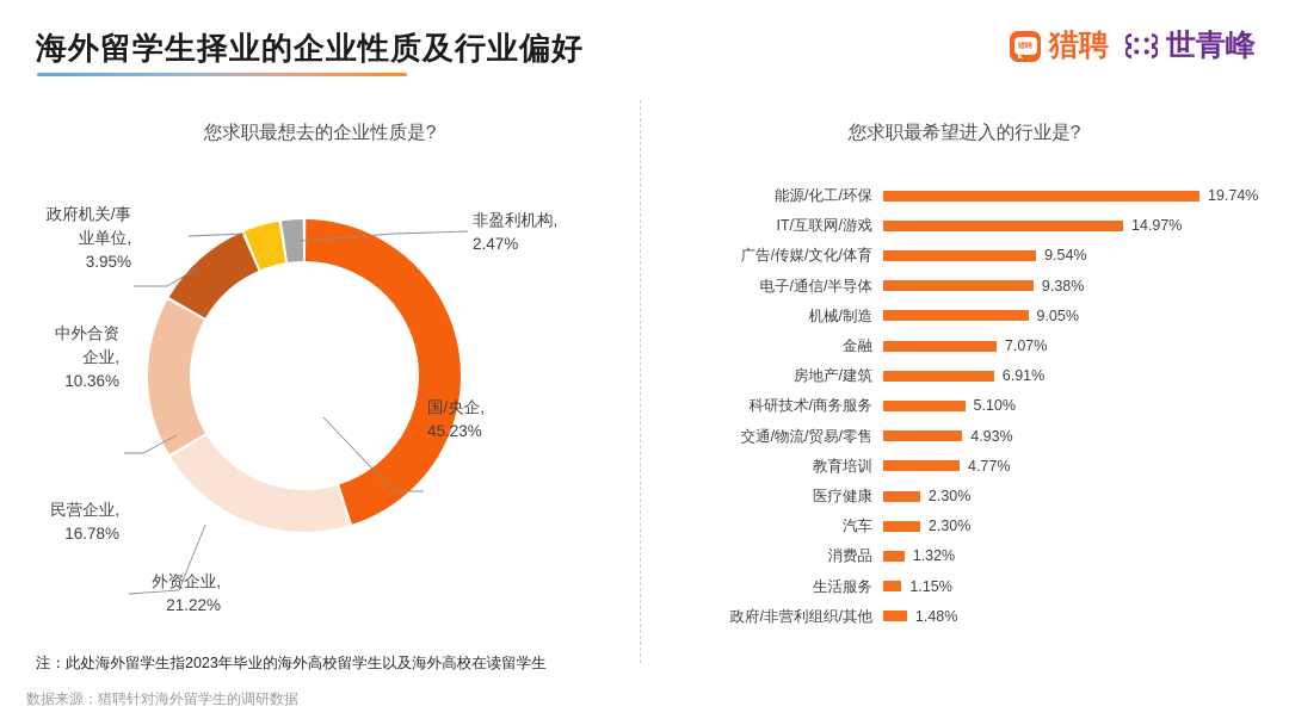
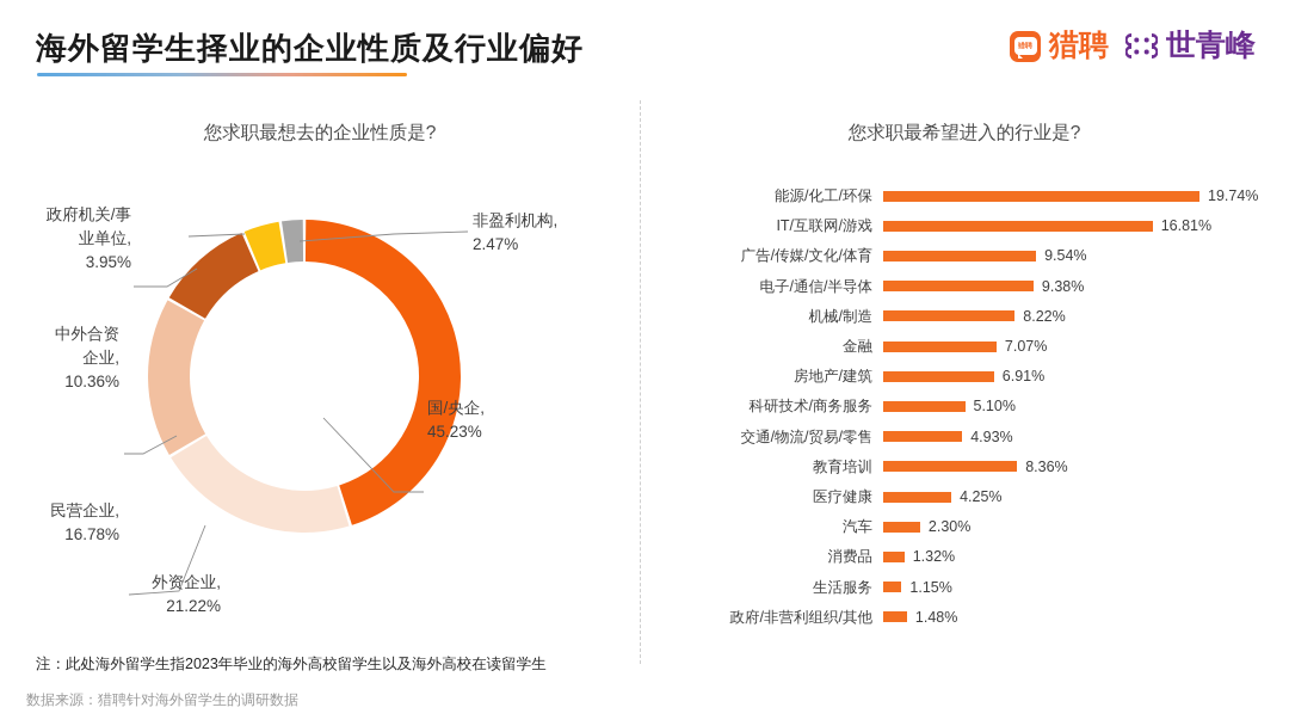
您求职最希望进入的行业是?/IT/互联网/游戏: 14.97% -> 16.81%
您求职最希望进入的行业是?/机械/制造: 9.05% -> 8.22%
您求职最希望进入的行业是?/教育培训: 4.77% -> 8.36%
您求职最希望进入的行业是?/医疗健康: 2.30% -> 4.25%
